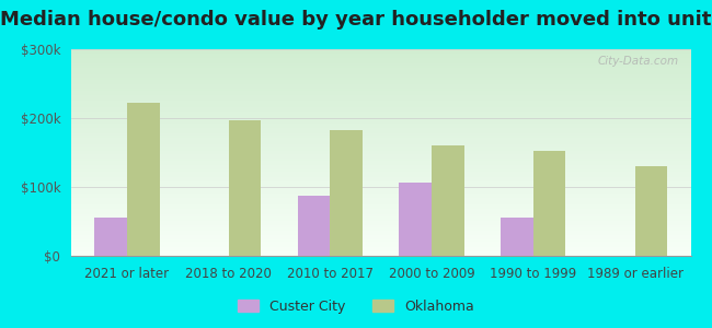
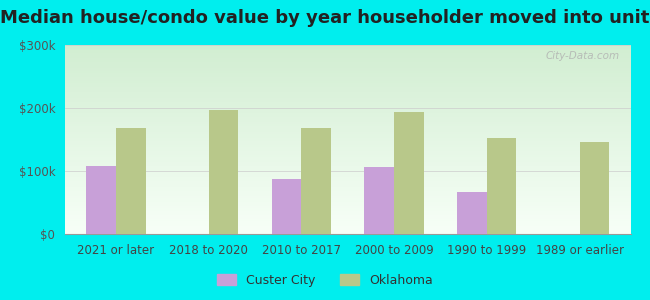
Custer City/2021 or later: $55k -> $108k
Oklahoma/2021 or later: $222k -> $168k
Oklahoma/2010 to 2017: $183k -> $168k
Oklahoma/2000 to 2009: $160k -> $194k
Custer City/1990 to 1999: $55k -> $66k
Oklahoma/1989 or earlier: $130k -> $146k
